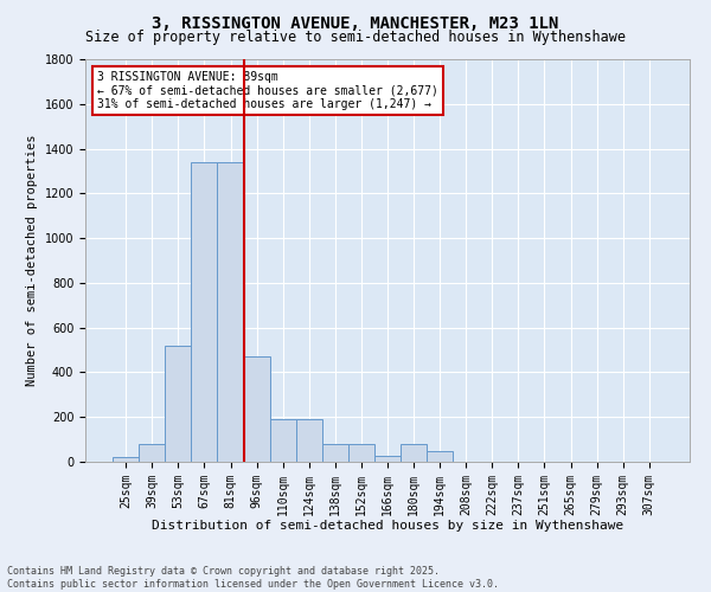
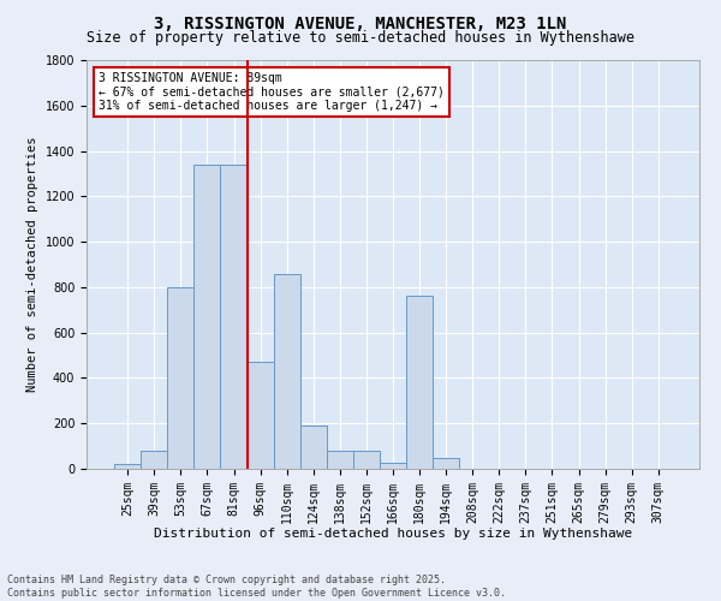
53sqm: 520 -> 800
110sqm: 190 -> 860
180sqm: 80 -> 760
